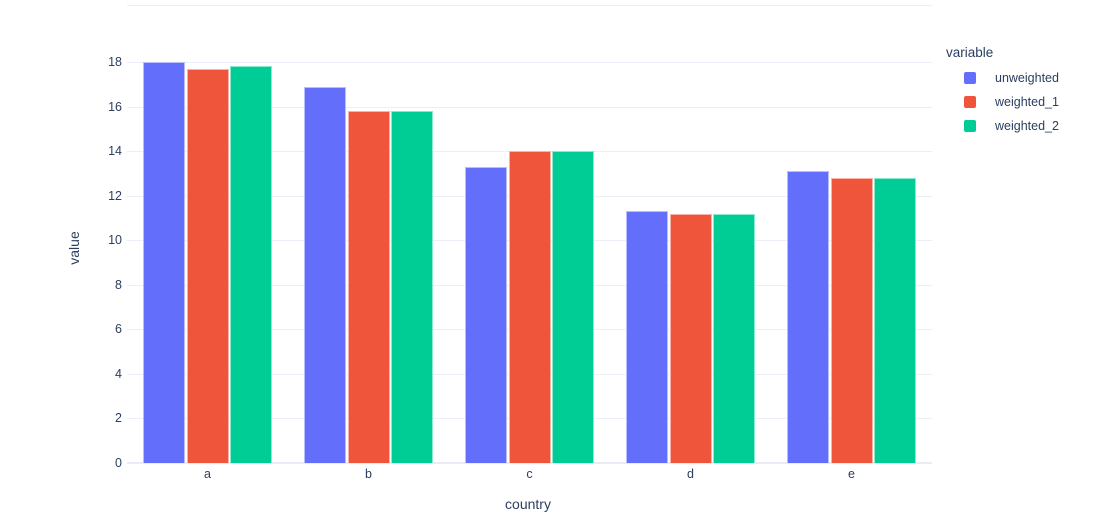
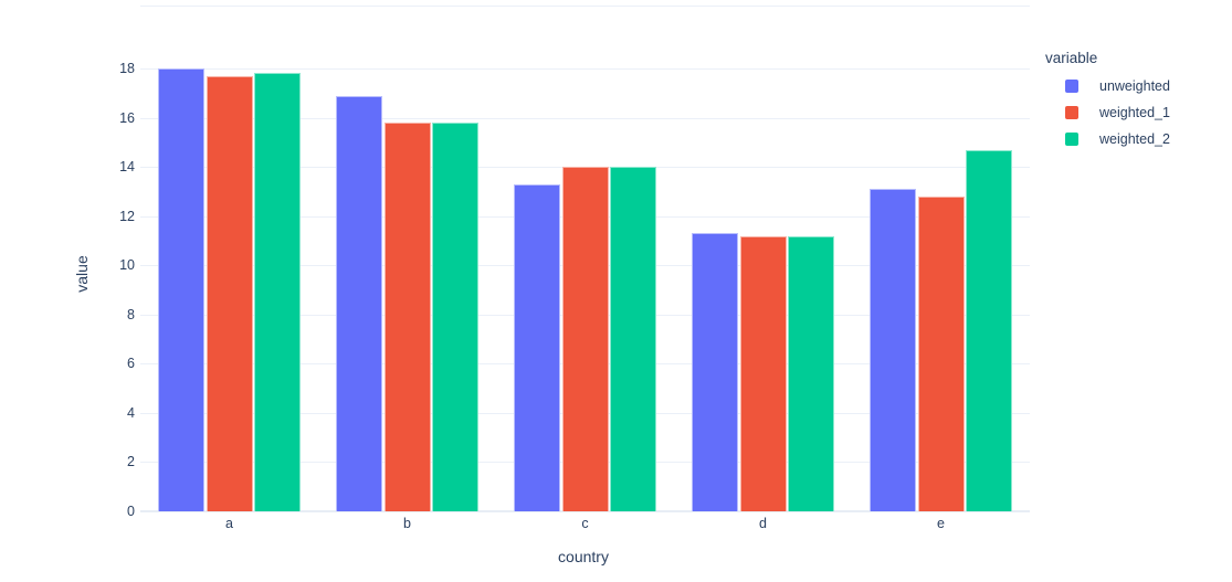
weighted_2/e: 12.8 -> 14.7
